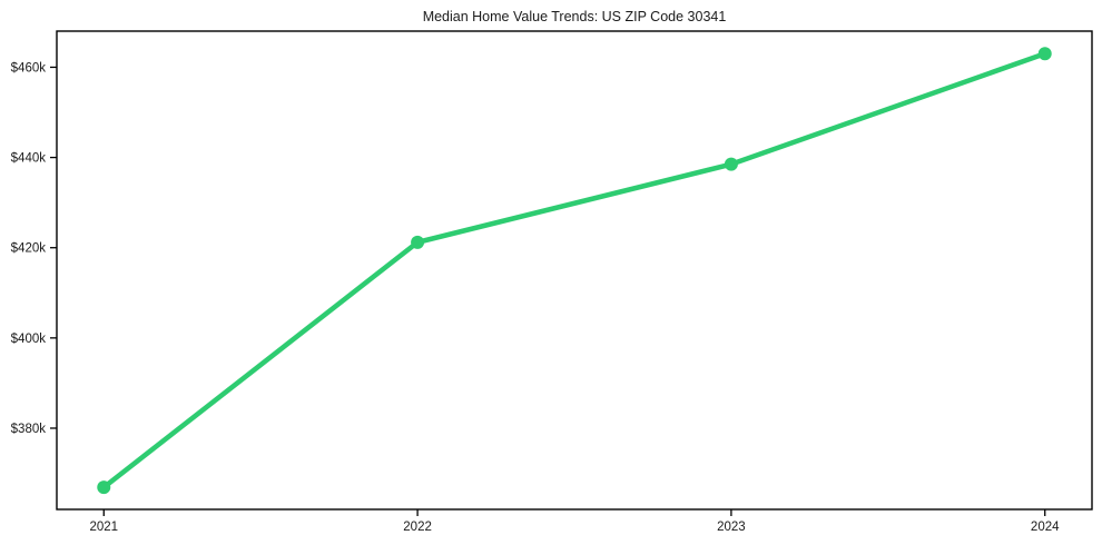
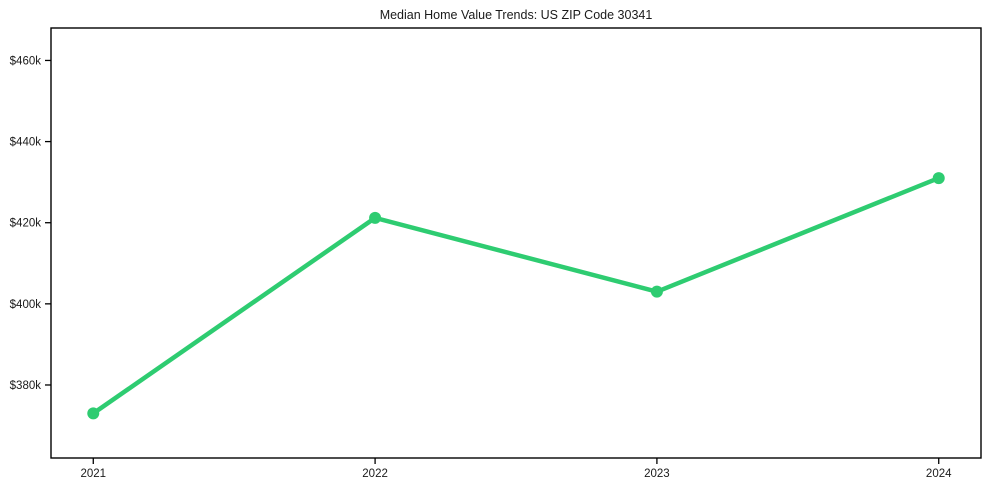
2021: $367k -> $373k
2023: $438k -> $403k
2024: $463k -> $431k
